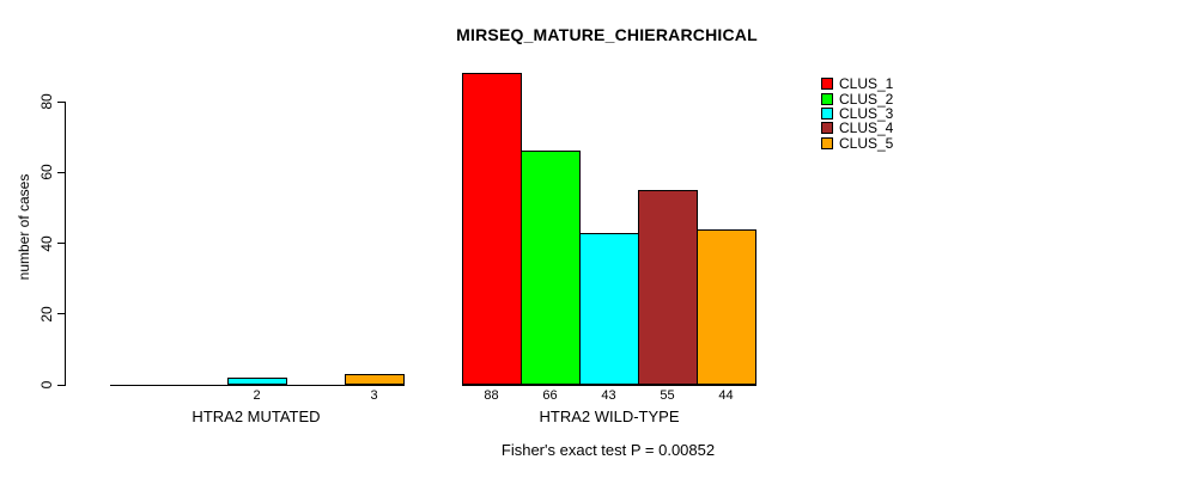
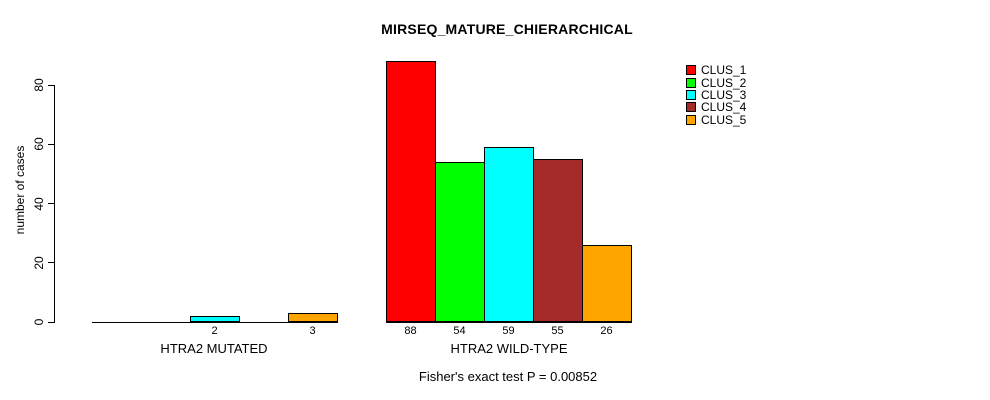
CLUS_2/HTRA2 WILD-TYPE: 66 -> 54
CLUS_3/HTRA2 WILD-TYPE: 43 -> 59
CLUS_5/HTRA2 WILD-TYPE: 44 -> 26
